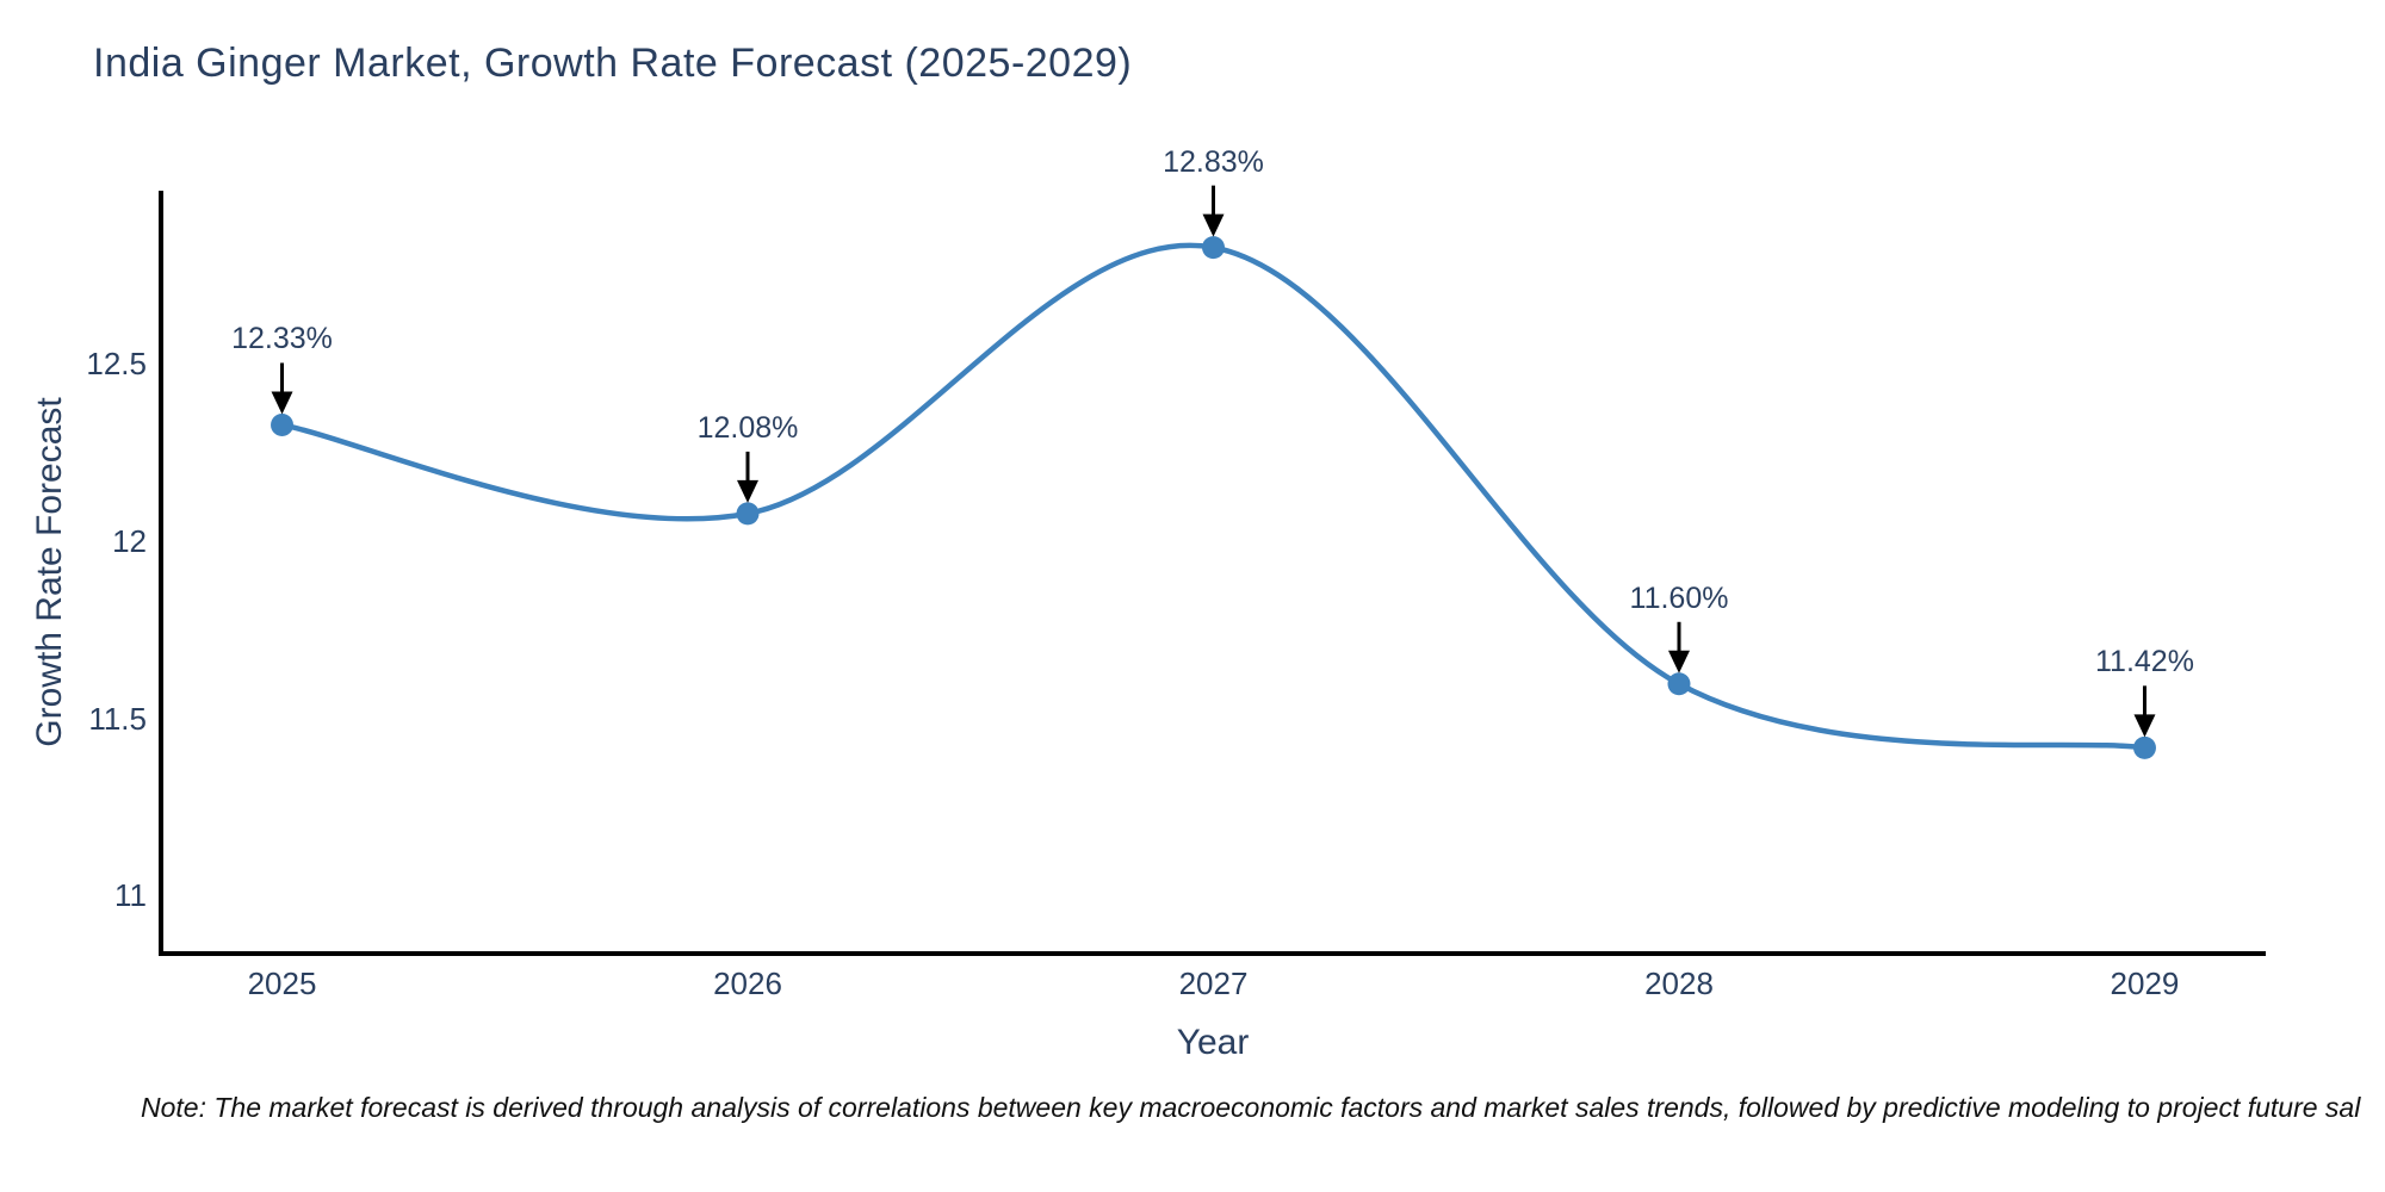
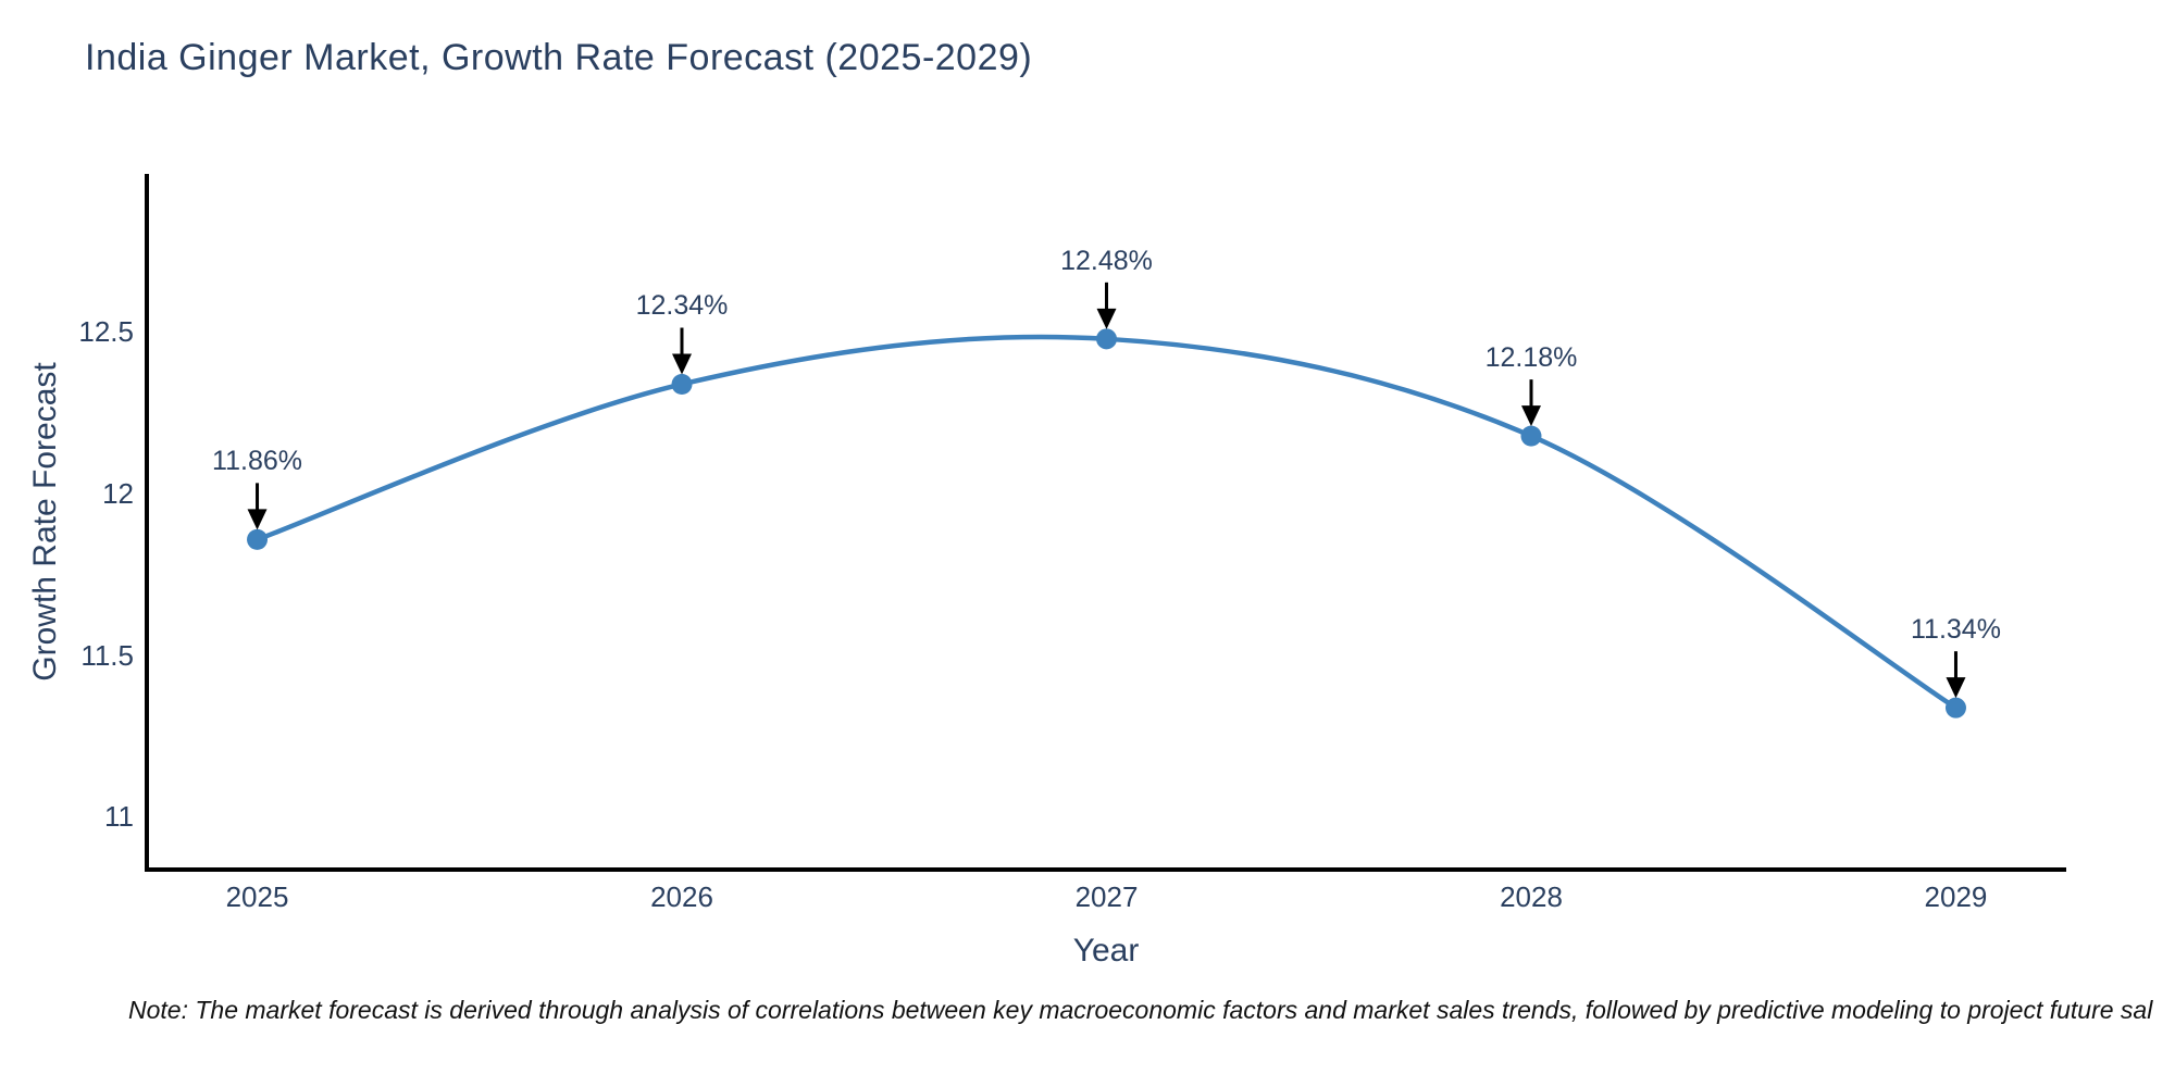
2025: 12.33% -> 11.86%
2026: 12.08% -> 12.34%
2027: 12.83% -> 12.48%
2028: 11.60% -> 12.18%
2029: 11.42% -> 11.34%
